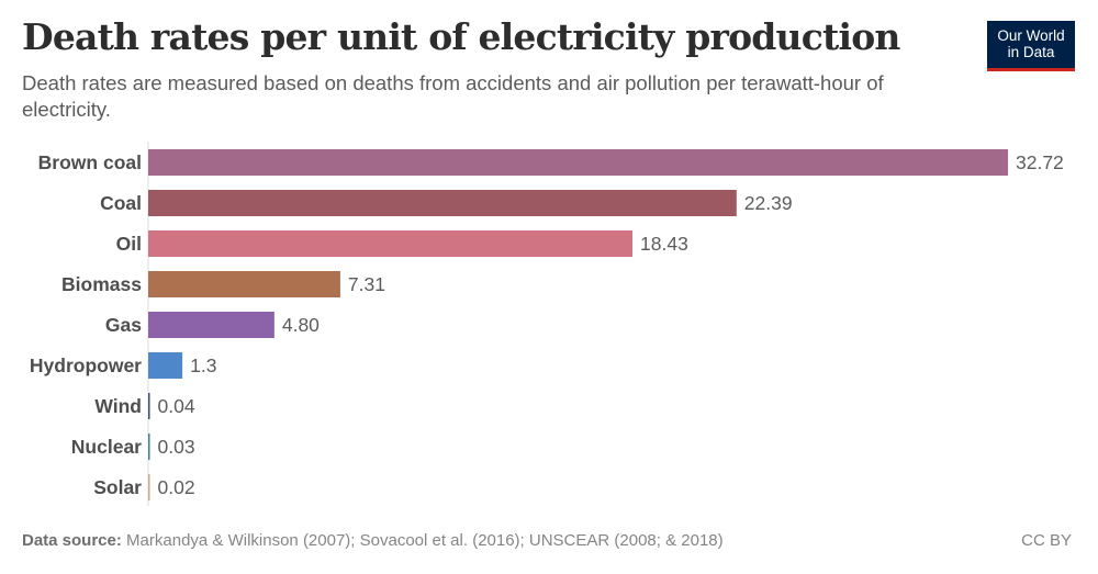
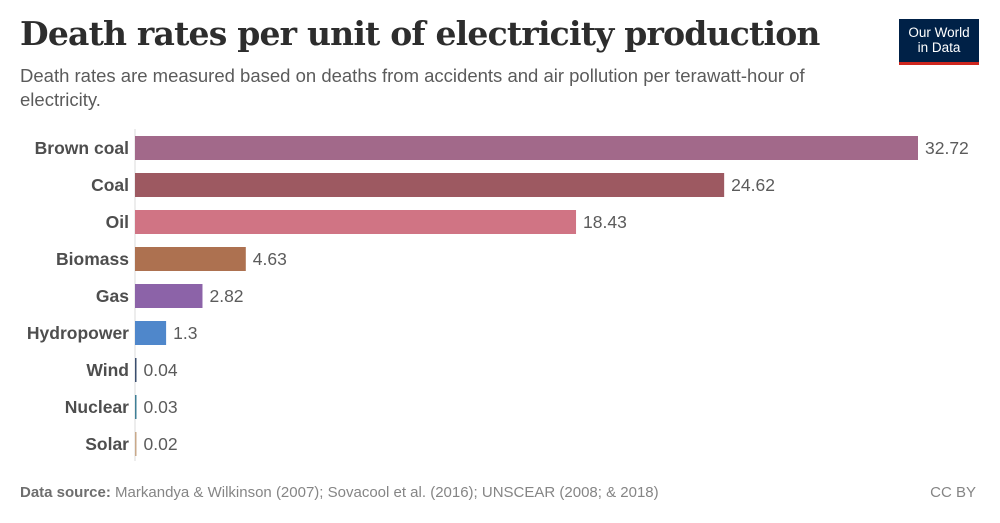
Coal: 22.39 -> 24.62
Biomass: 7.31 -> 4.63
Gas: 4.80 -> 2.82
